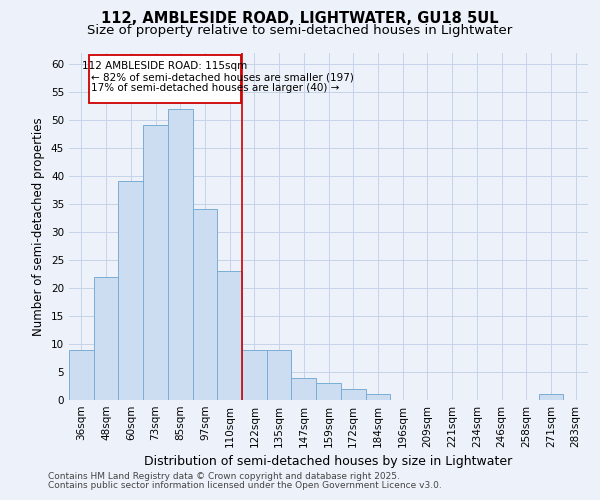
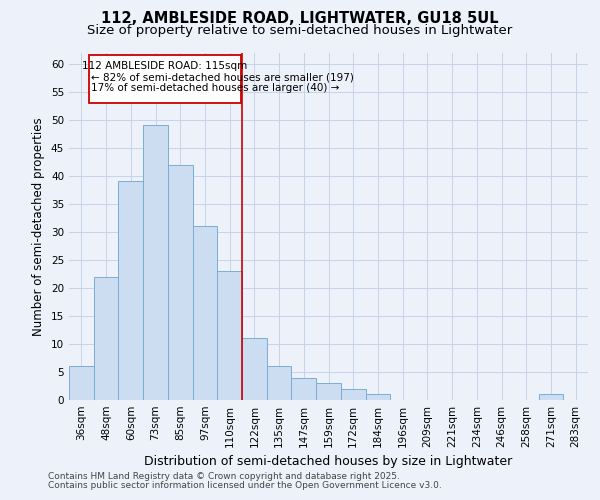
36sqm: 9 -> 6
85sqm: 52 -> 42
97sqm: 34 -> 31
122sqm: 9 -> 11
135sqm: 9 -> 6
